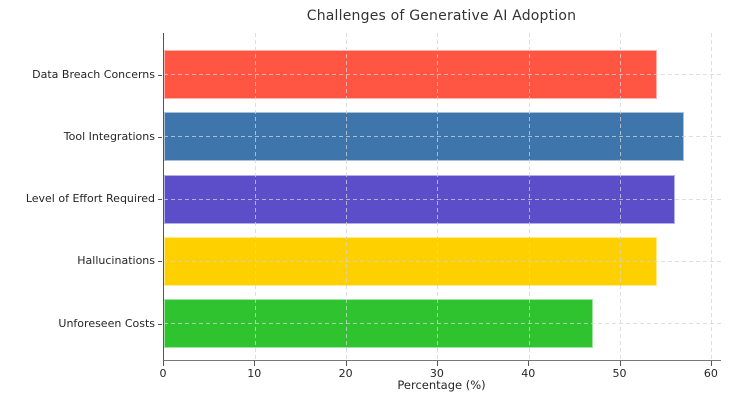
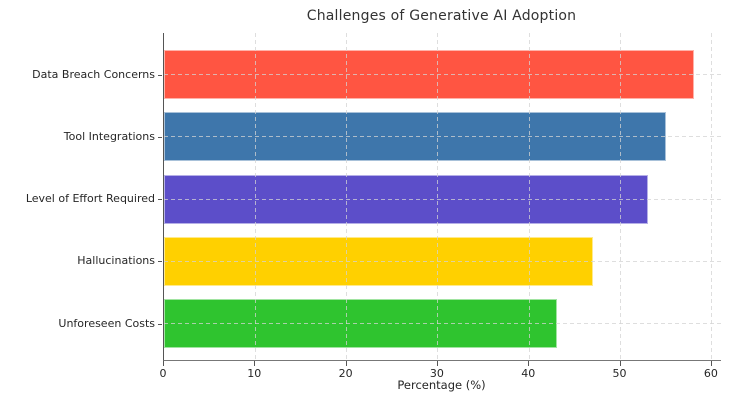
Data Breach Concerns: 54 -> 58
Tool Integrations: 57 -> 55
Level of Effort Required: 56 -> 53
Hallucinations: 54 -> 47
Unforeseen Costs: 47 -> 43
